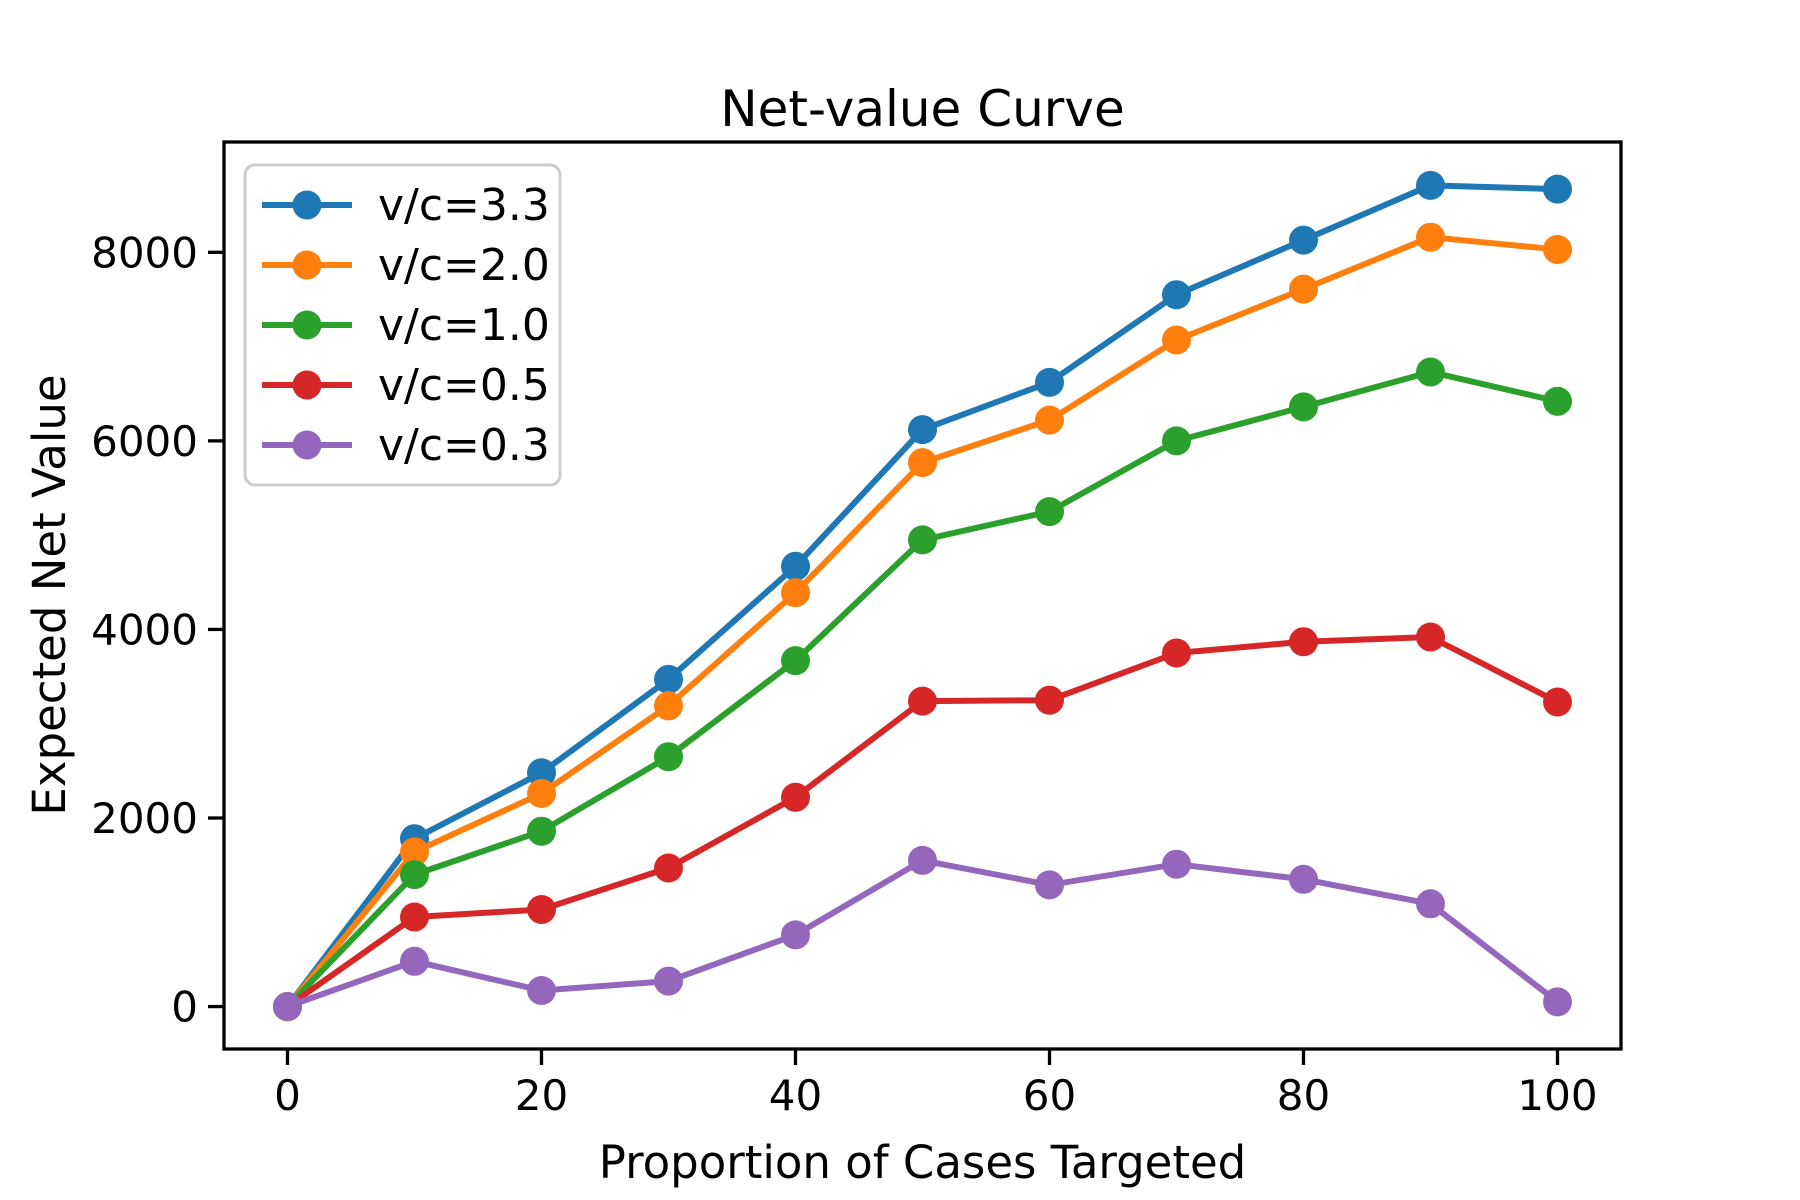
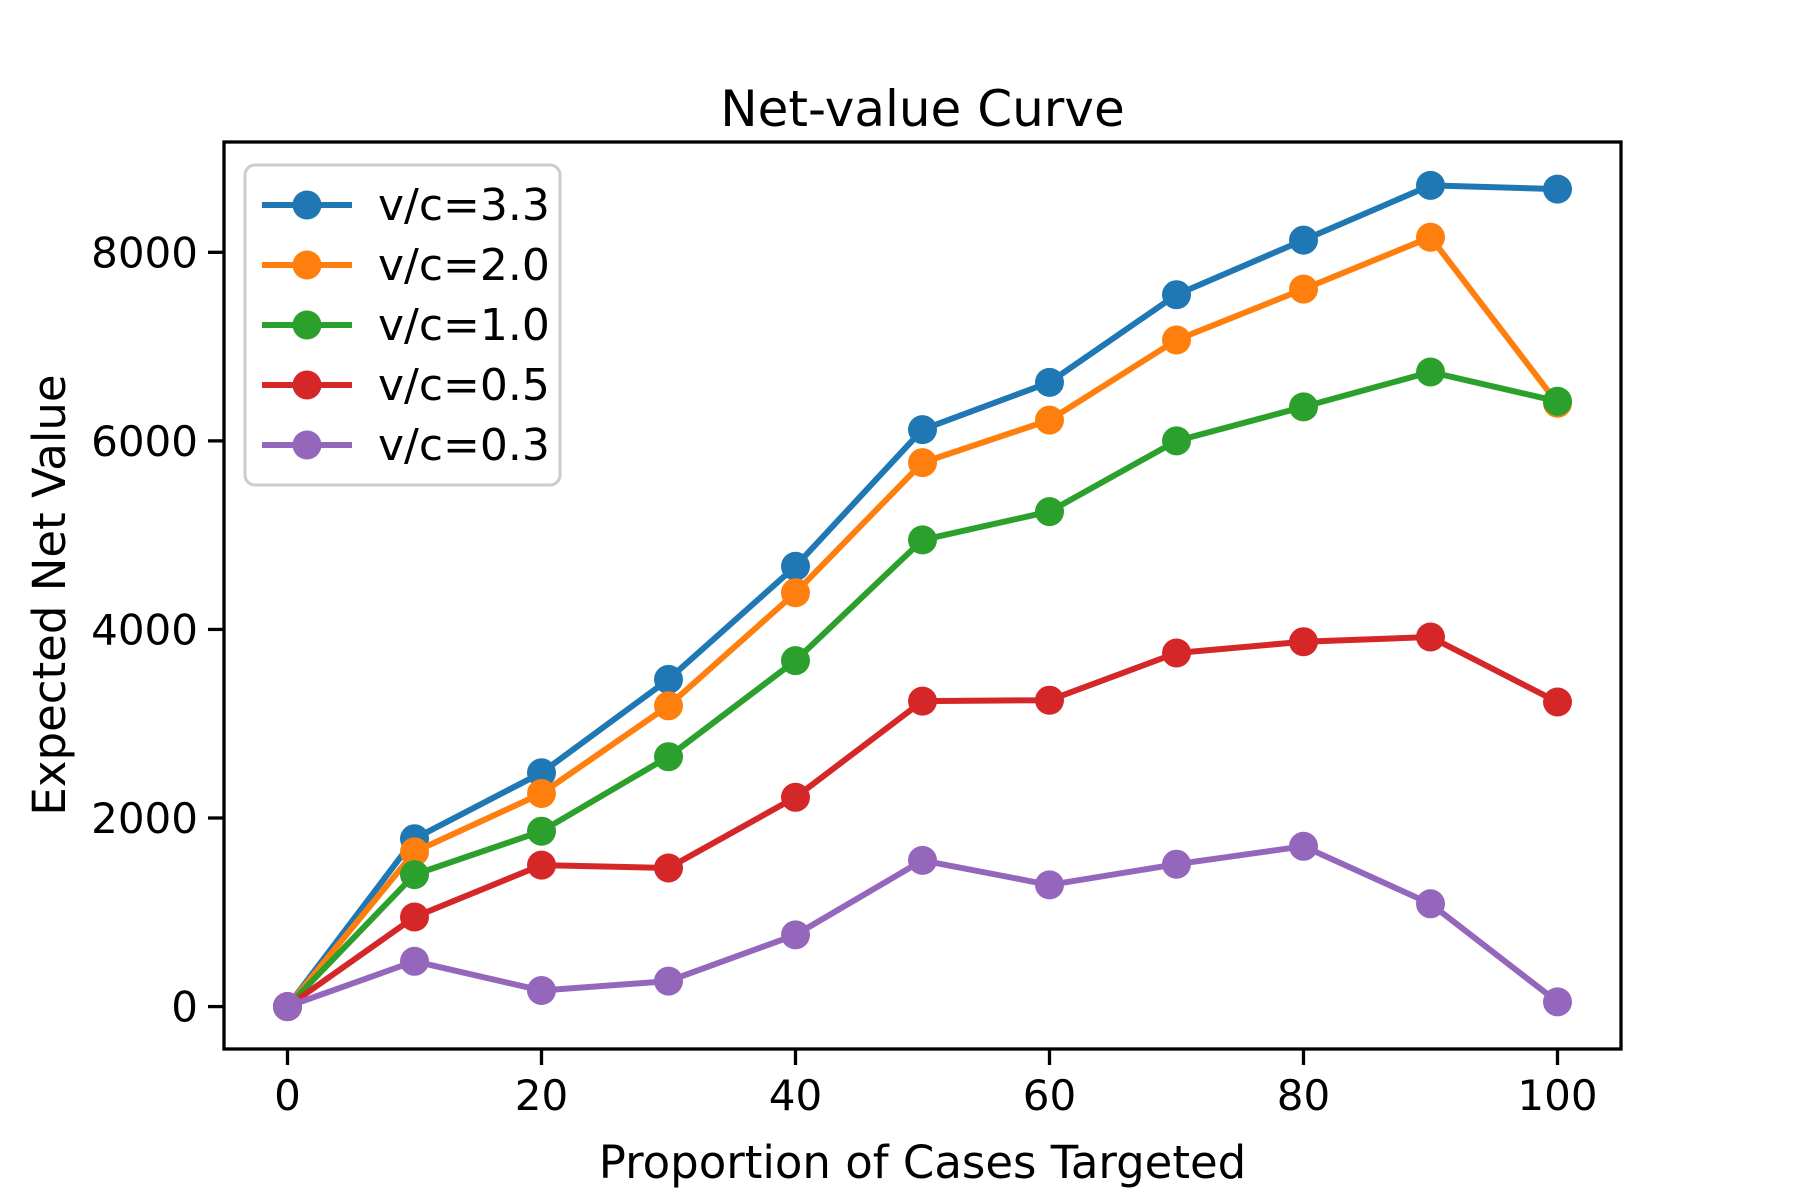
v/c=0.5/20: 1000 -> 1500
v/c=0.3/80: 1400 -> 1700
v/c=2.0/100: 8000 -> 6400
